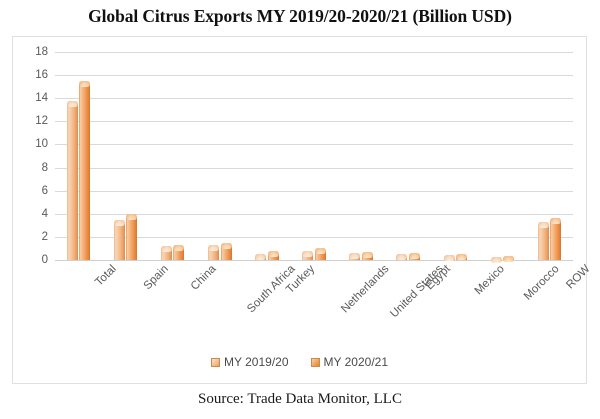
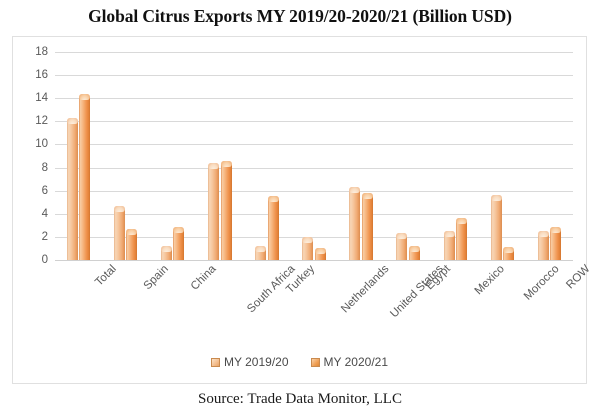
MY 2019/20/Total: 13.8 -> 12.3
MY 2020/21/Total: 15.5 -> 14.4
MY 2019/20/Spain: 3.5 -> 4.7
MY 2020/21/Spain: 4.0 -> 2.7
MY 2020/21/China: 1.3 -> 2.9
MY 2019/20/South Africa: 1.3 -> 8.4
MY 2020/21/South Africa: 1.5 -> 8.6
MY 2019/20/Turkey: 0.5 -> 1.2
MY 2020/21/Turkey: 0.8 -> 5.5
MY 2019/20/Netherlands: 0.8 -> 2.0
MY 2019/20/United States: 0.6 -> 6.3
MY 2020/21/United States: 0.7 -> 5.8
MY 2019/20/Egypt: 0.5 -> 2.3
MY 2020/21/Egypt: 0.6 -> 1.2
MY 2019/20/Mexico: 0.4 -> 2.5
MY 2020/21/Mexico: 0.5 -> 3.6
MY 2019/20/Morocco: 0.3 -> 5.6
MY 2020/21/Morocco: 0.3 -> 1.1
MY 2019/20/ROW: 3.3 -> 2.5
MY 2020/21/ROW: 3.6 -> 2.9
